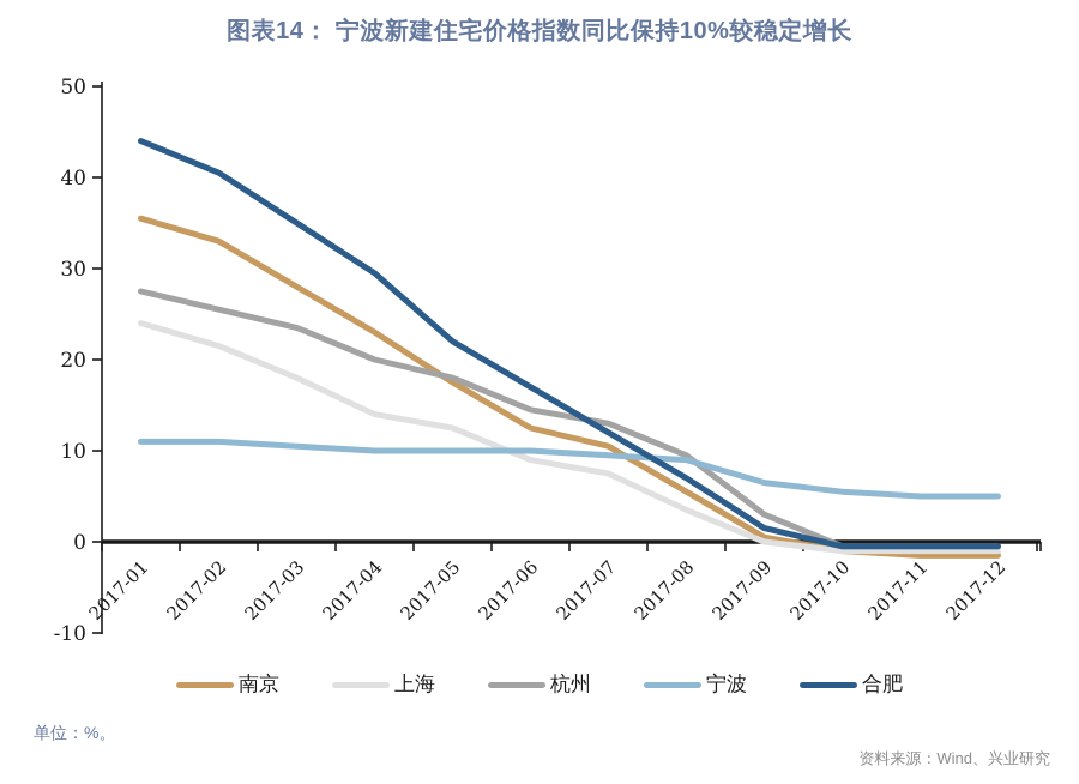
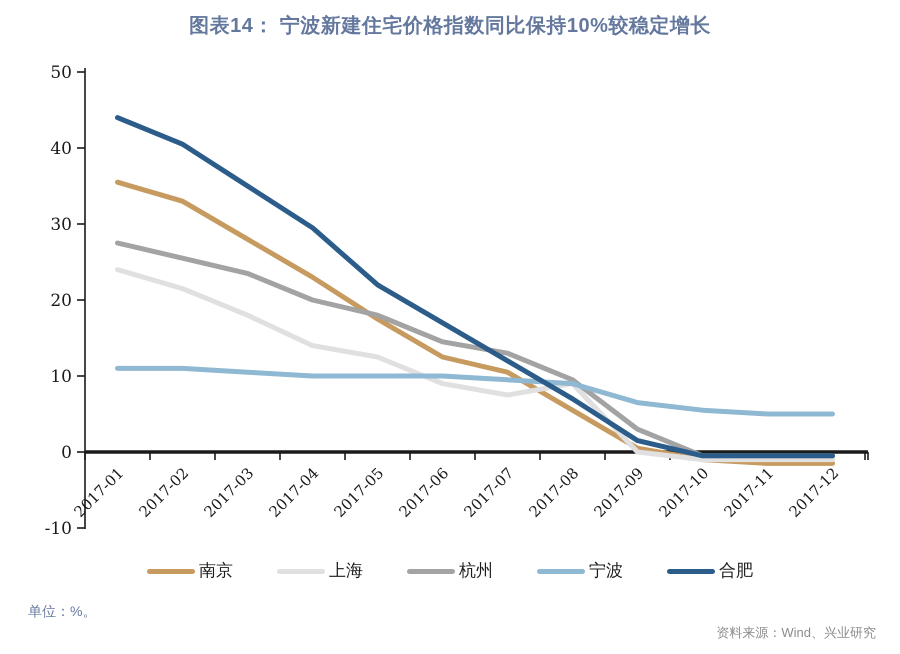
上海/2017-08: 4 -> 9
